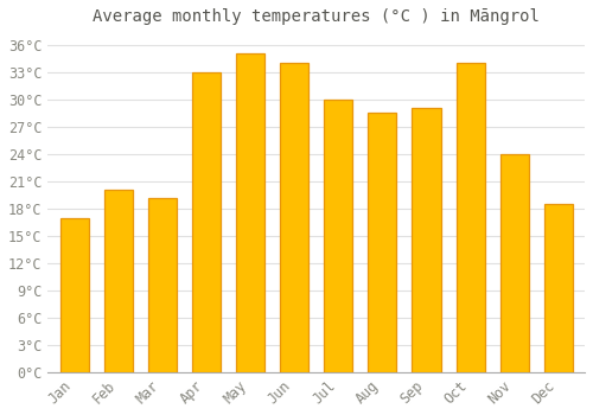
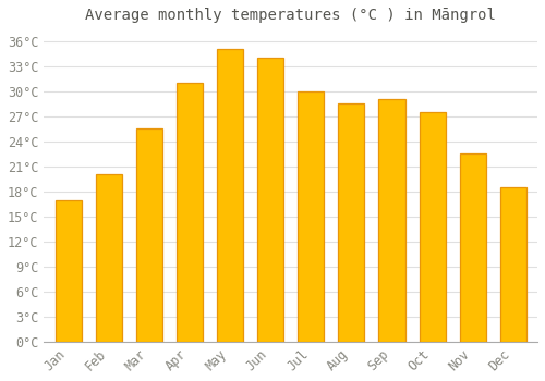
Mar: 19.2°C -> 25.5°C
Apr: 33.0°C -> 31.0°C
Oct: 34.0°C -> 27.5°C
Nov: 24.0°C -> 22.5°C
